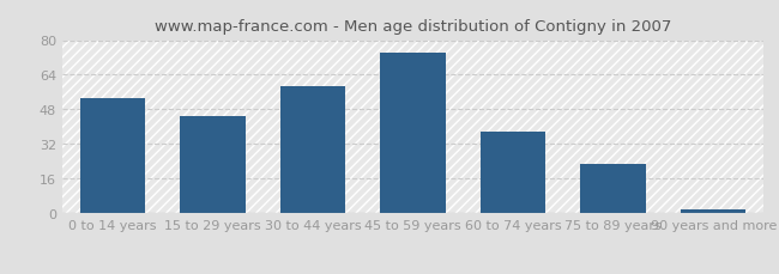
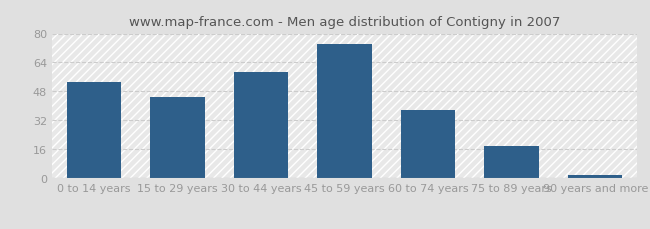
75 to 89 years: 23 -> 18
